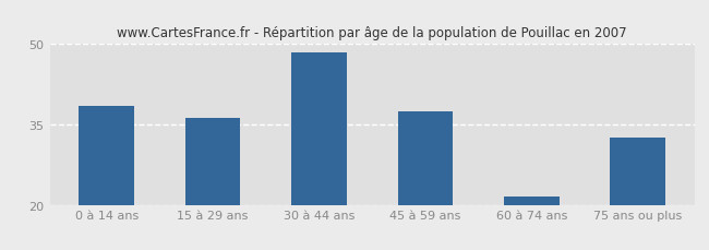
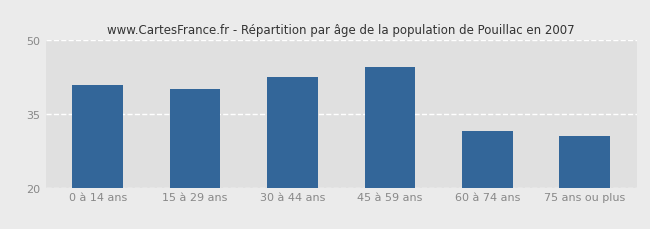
0 à 14 ans: 38.5 -> 41.0
15 à 29 ans: 36.3 -> 40.0
30 à 44 ans: 48.5 -> 42.5
45 à 59 ans: 37.5 -> 44.5
60 à 74 ans: 21.5 -> 31.5
75 ans ou plus: 32.5 -> 30.5
